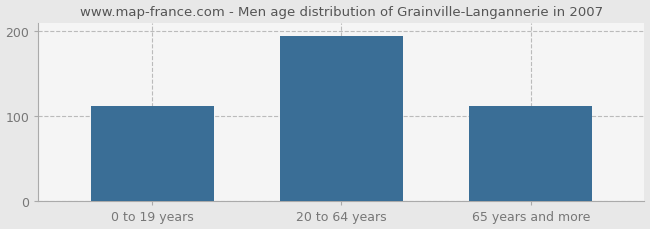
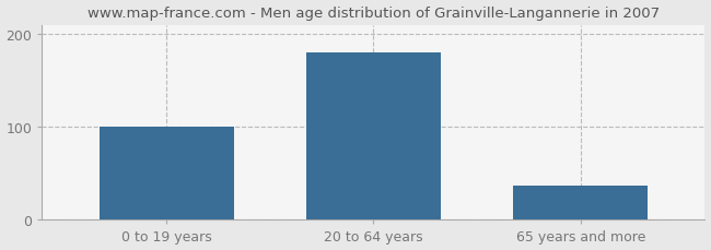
0 to 19 years: 112 -> 101
20 to 64 years: 194 -> 181
65 years and more: 112 -> 37
